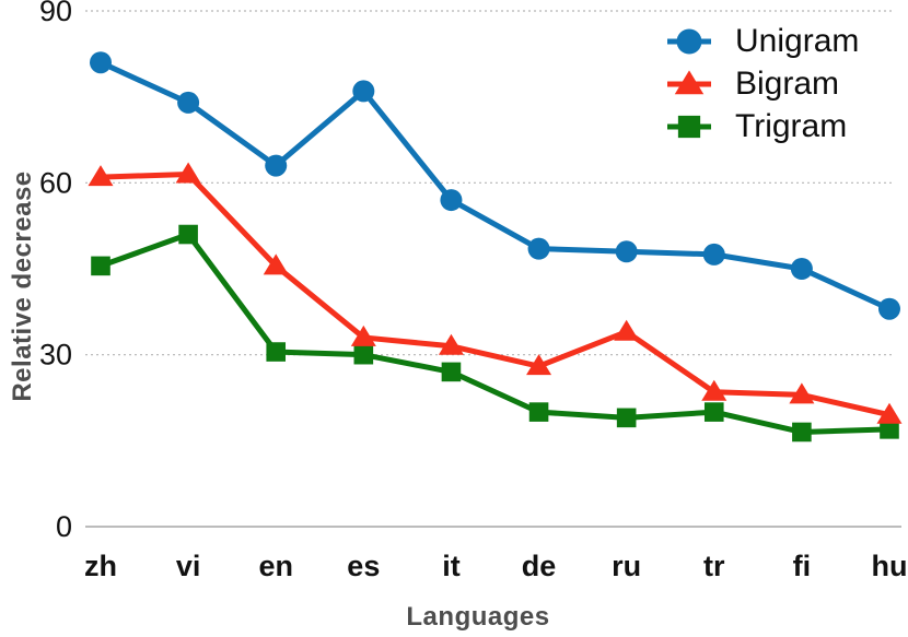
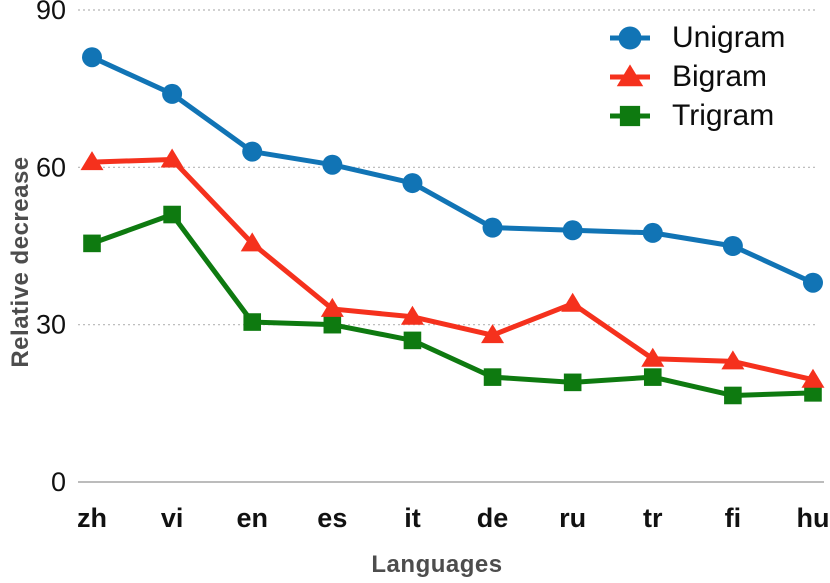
Unigram/es: 76 -> 60
